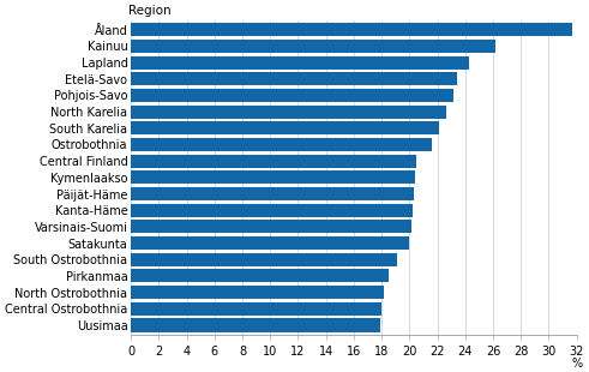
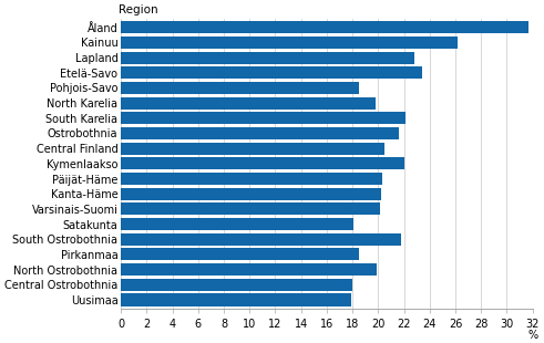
Lapland: 24.3 -> 22.8
Pohjois-Savo: 23.2 -> 18.5
North Karelia: 22.6 -> 19.8
Kymenlaakso: 20.4 -> 22.0
Satakunta: 20.0 -> 18.1
South Ostrobothnia: 19.1 -> 21.8
North Ostrobothnia: 18.2 -> 19.9
